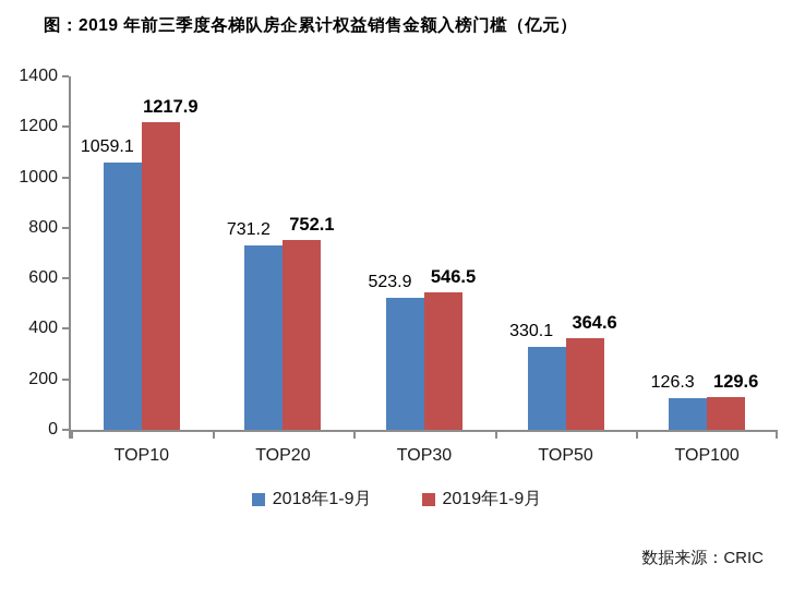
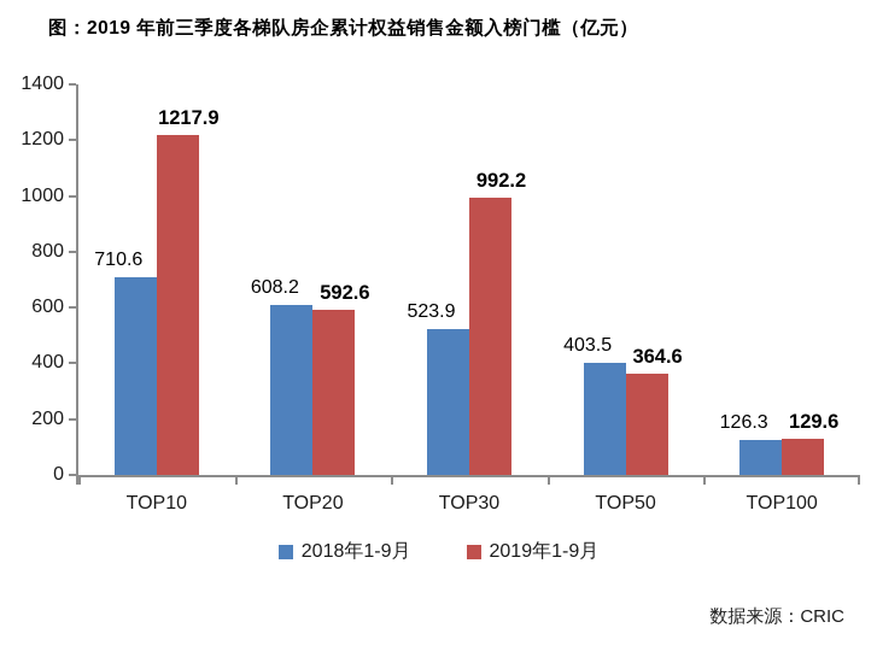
2018年1-9月/TOP10: 1059.1 -> 710.6
2018年1-9月/TOP20: 731.2 -> 608.2
2019年1-9月/TOP20: 752.1 -> 592.6
2019年1-9月/TOP30: 546.5 -> 992.2
2018年1-9月/TOP50: 330.1 -> 403.5
